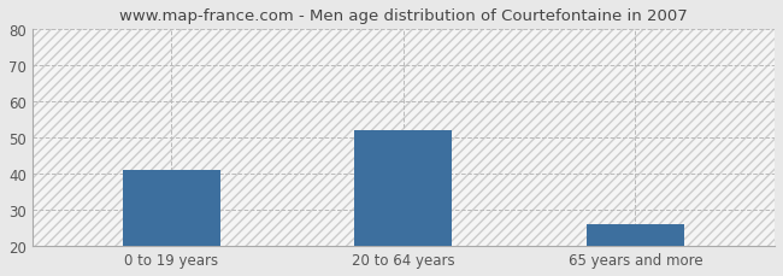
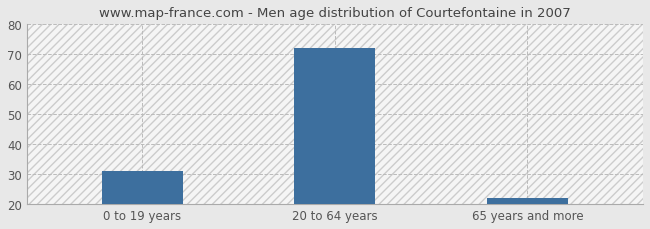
0 to 19 years: 41 -> 31
20 to 64 years: 52 -> 72
65 years and more: 26 -> 22
